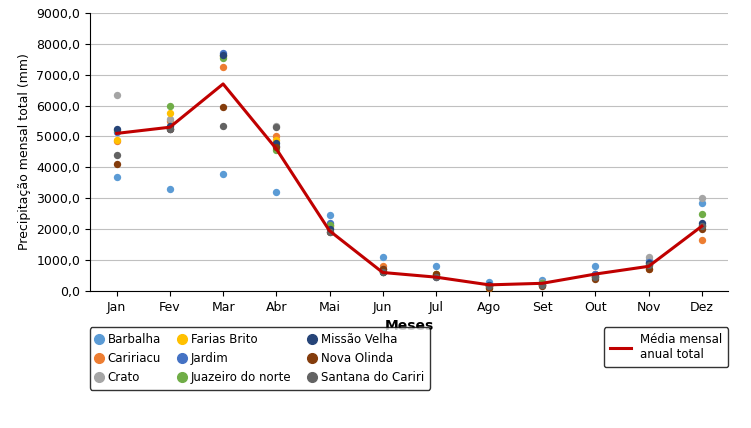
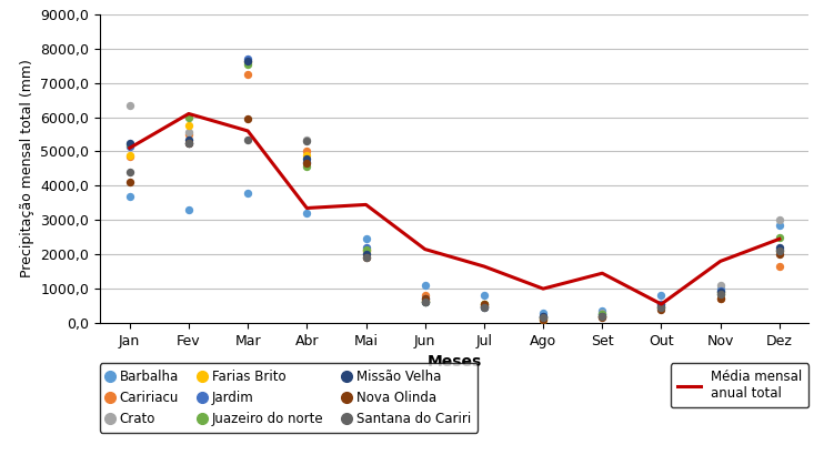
Média mensal anual total/Fev: 5300 -> 6100
Média mensal anual total/Mar: 6700 -> 5600
Média mensal anual total/Abr: 4600 -> 3350
Média mensal anual total/Mai: 1950 -> 3450
Média mensal anual total/Jun: 600 -> 2150
Média mensal anual total/Jul: 450 -> 1650
Média mensal anual total/Ago: 200 -> 1000
Média mensal anual total/Set: 250 -> 1450
Média mensal anual total/Nov: 800 -> 1800
Média mensal anual total/Dez: 2100 -> 2450
